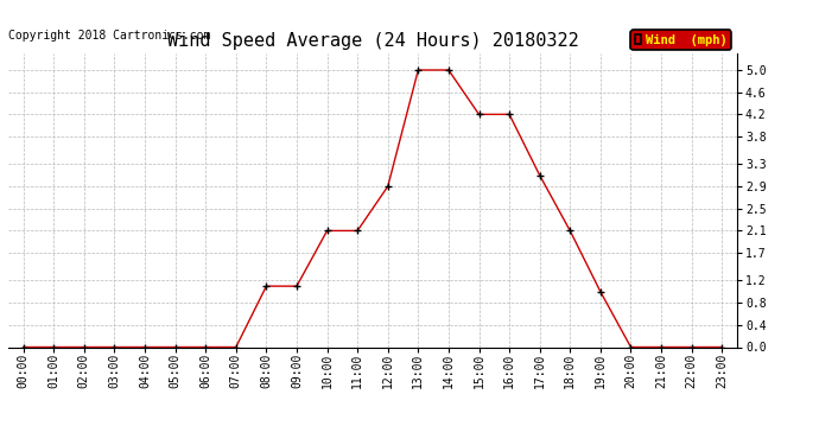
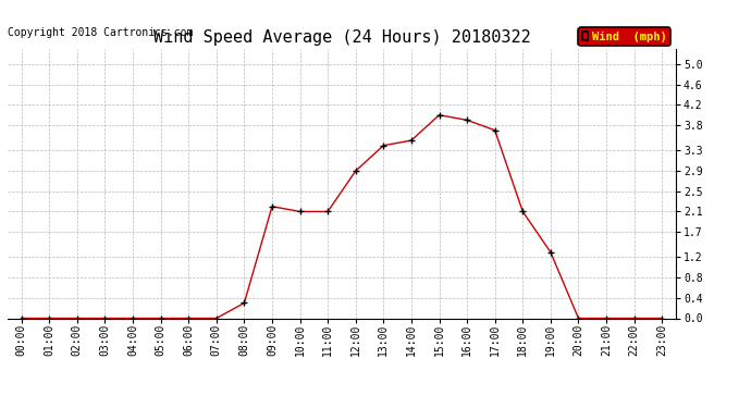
08:00: 1.1 -> 0.3
09:00: 1.1 -> 2.2
13:00: 5.0 -> 3.4
14:00: 5.0 -> 3.5
15:00: 4.2 -> 4.0
16:00: 4.2 -> 3.9
17:00: 3.1 -> 3.7
19:00: 1.0 -> 1.3
